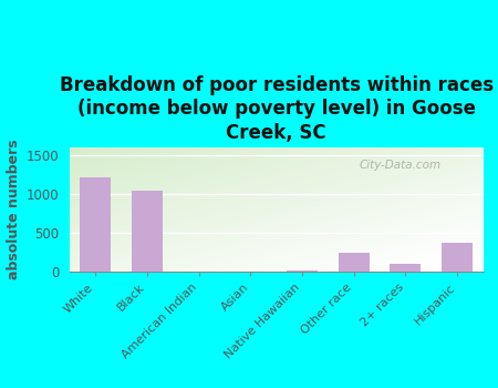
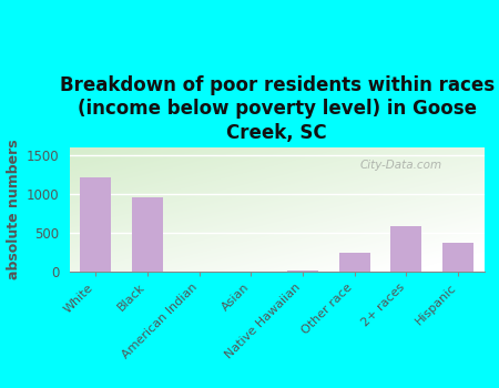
Black: 1050 -> 960
2+ races: 100 -> 580
